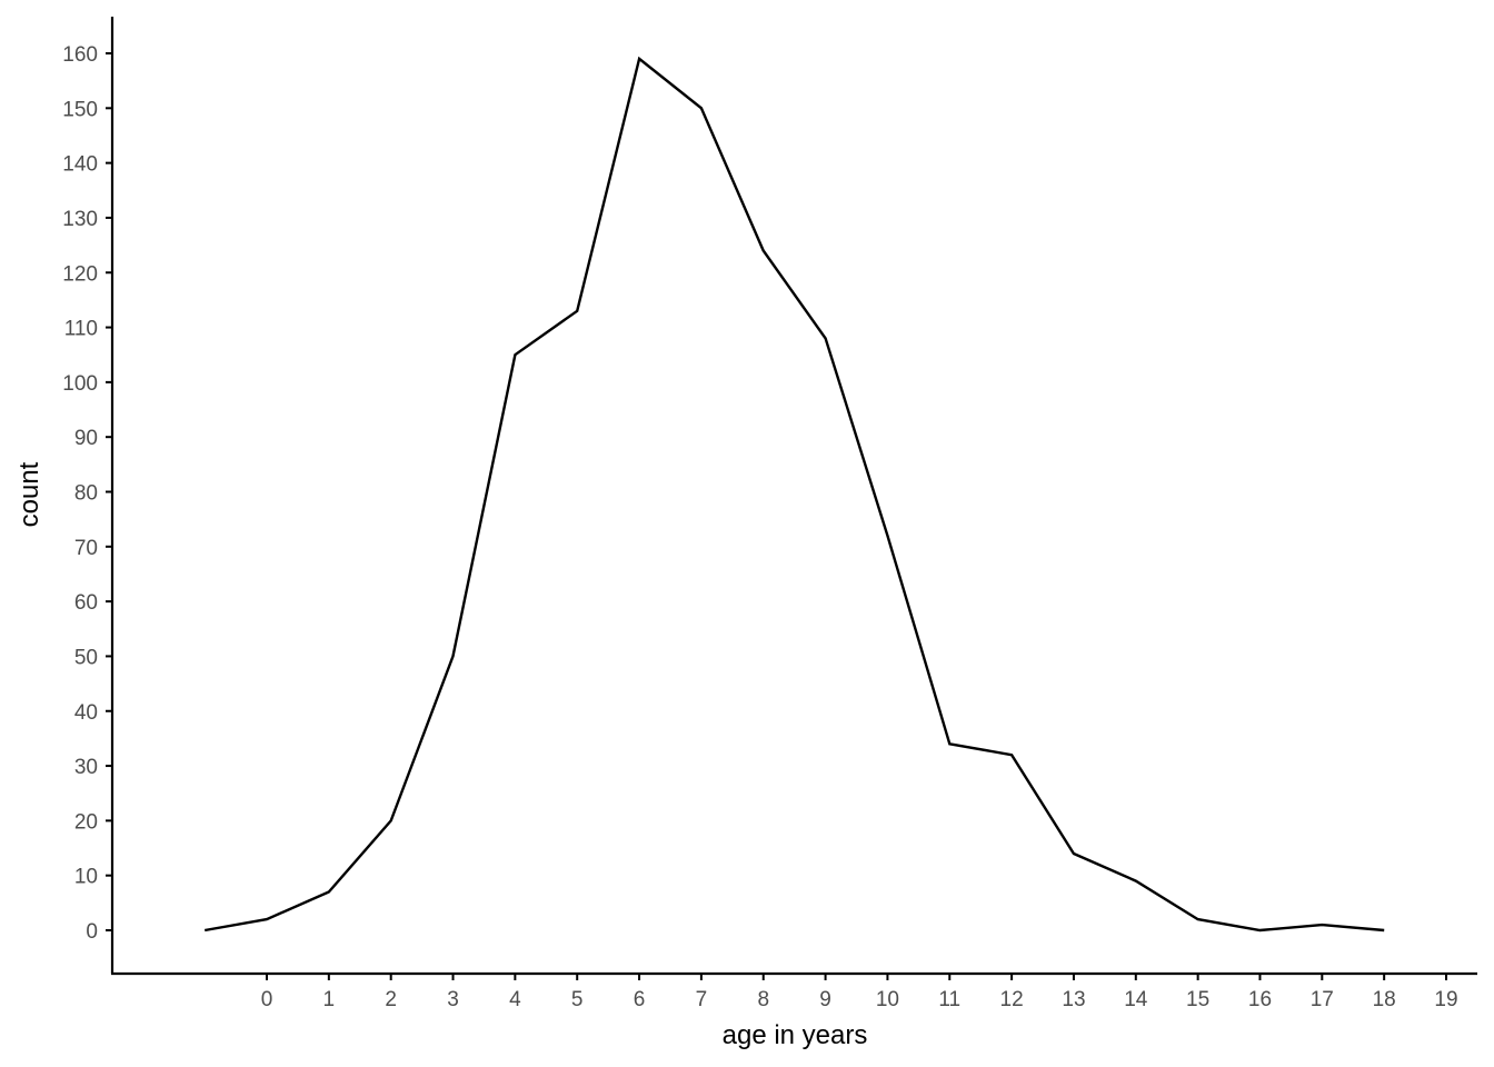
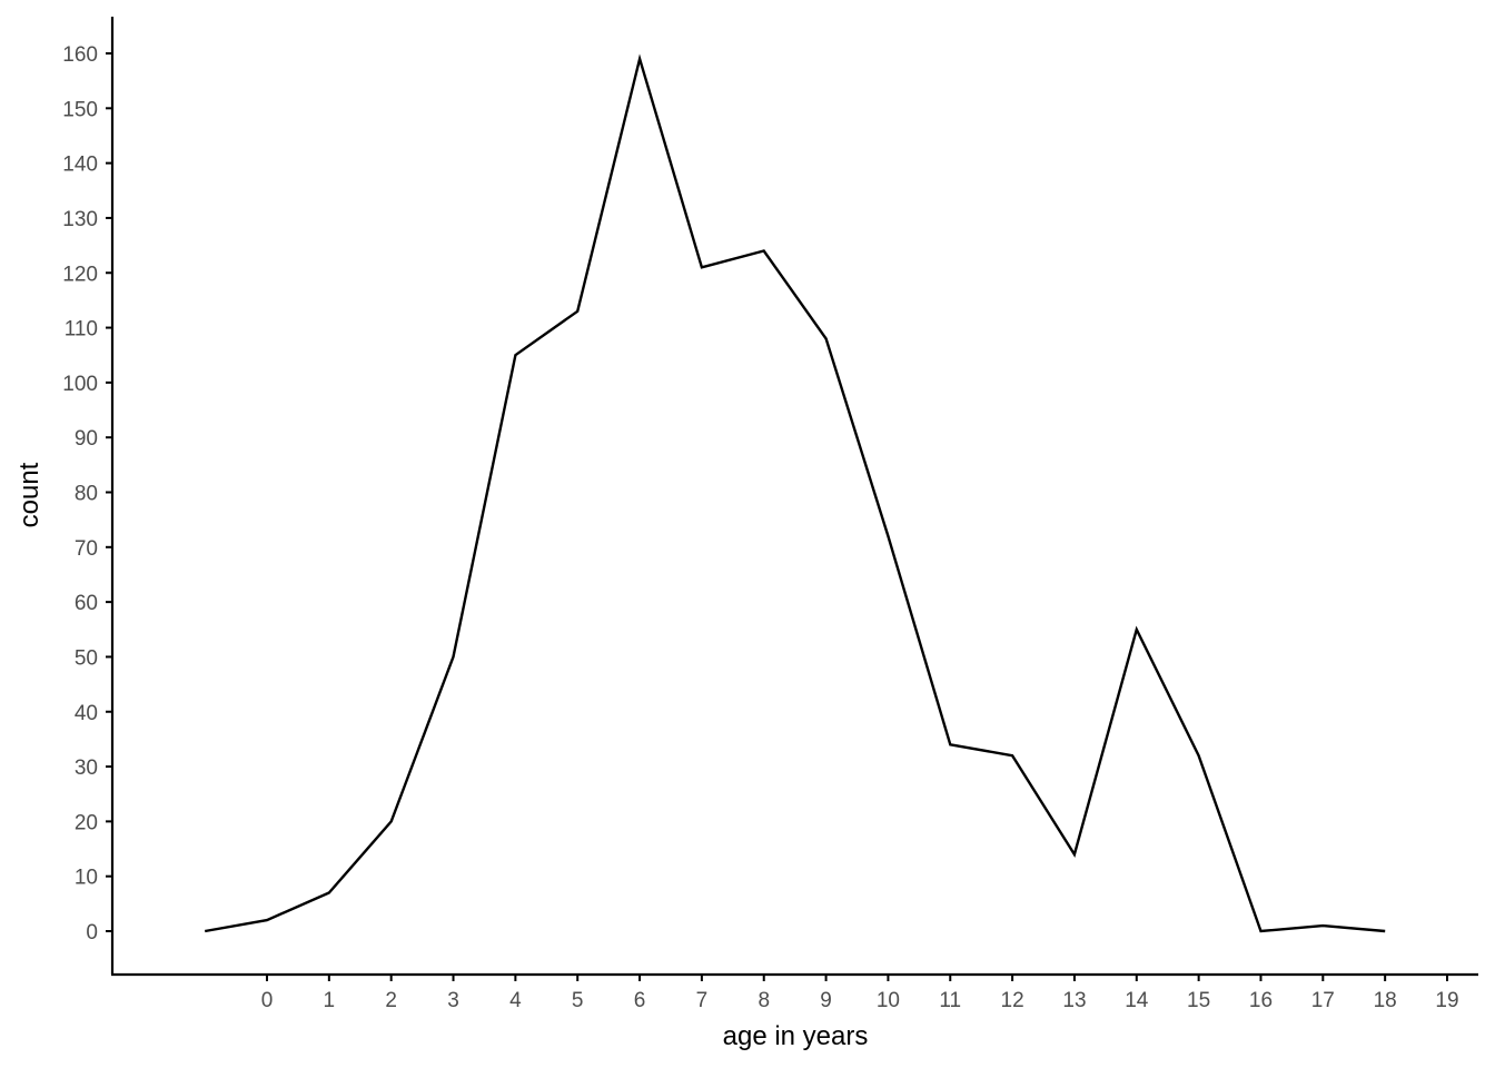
7: 150 -> 121
14: 9 -> 55
15: 2 -> 32
